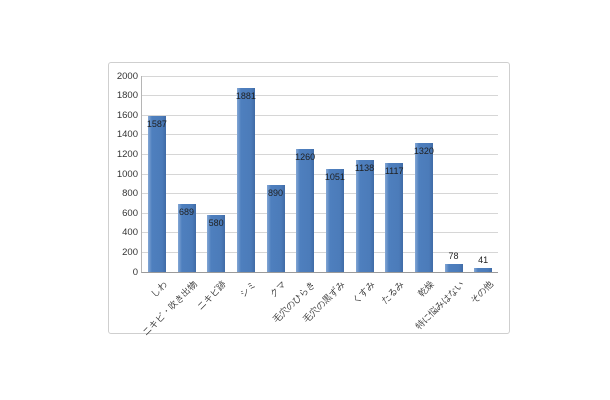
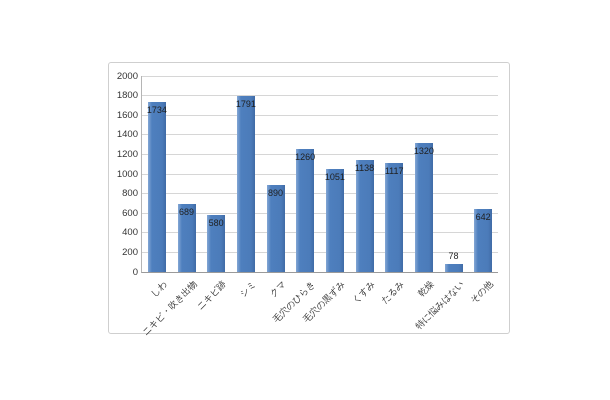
しわ: 1587 -> 1734
シミ: 1881 -> 1791
その他: 41 -> 642
